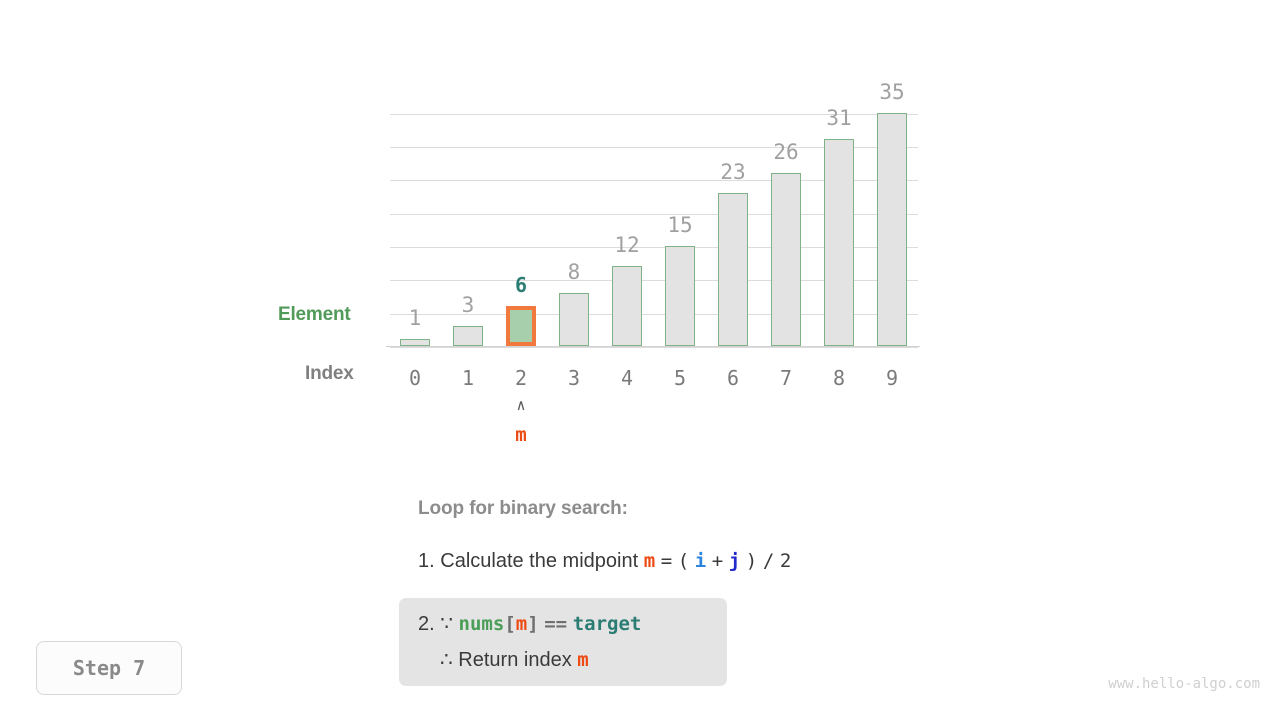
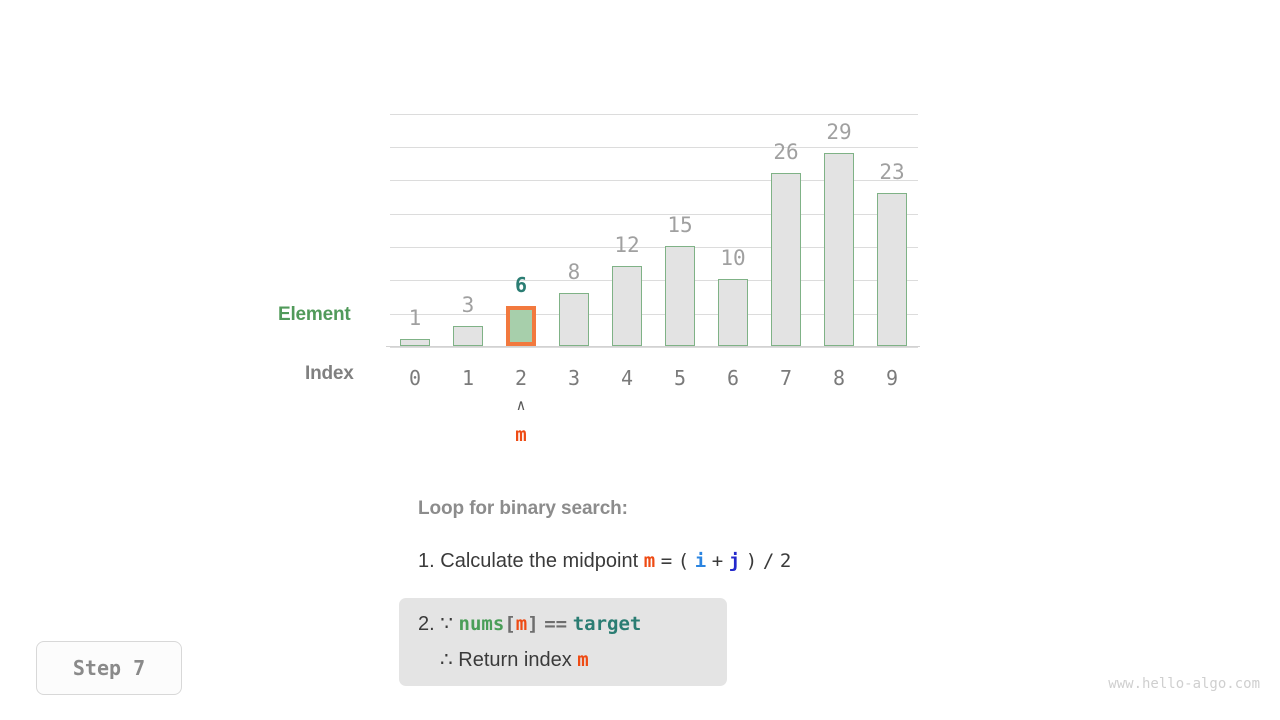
6: 23 -> 10
8: 31 -> 29
9: 35 -> 23
